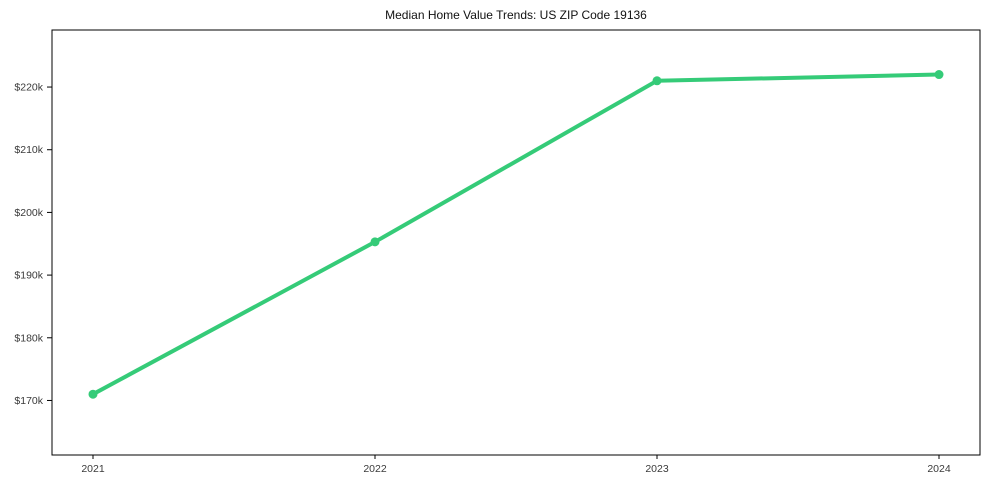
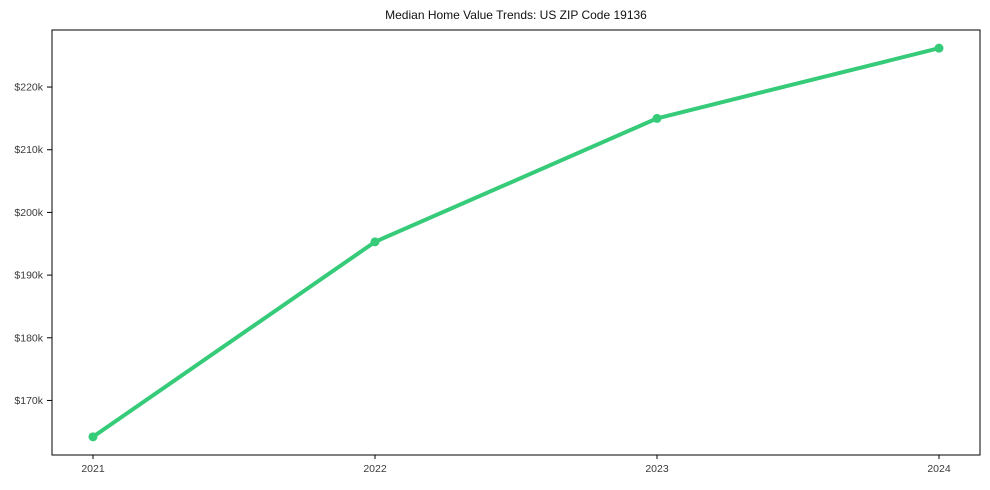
2021: $171k -> $164k
2023: $221k -> $215k
2024: $222k -> $226k
